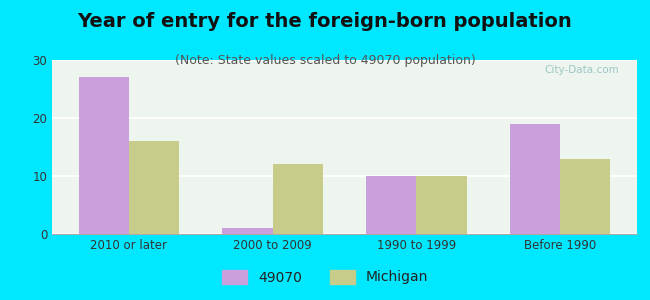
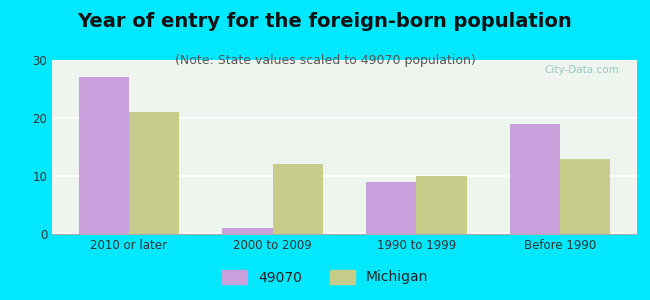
Michigan/2010 or later: 16 -> 21
49070/1990 to 1999: 10 -> 9
